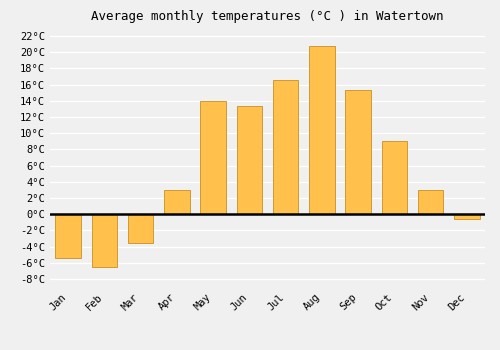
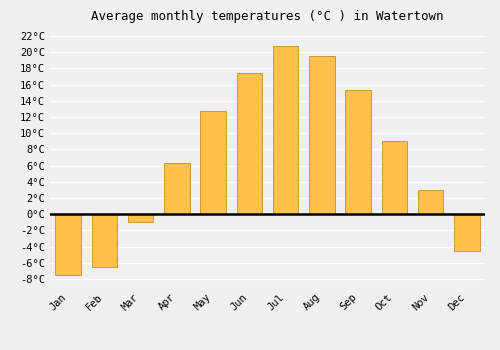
Jan: -5.4°C -> -7.5°C
Mar: -3.6°C -> -1.0°C
Apr: 3.0°C -> 6.3°C
May: 14.0°C -> 12.8°C
Jun: 13.4°C -> 17.5°C
Jul: 16.6°C -> 20.8°C
Aug: 20.8°C -> 19.5°C
Dec: -0.6°C -> -4.5°C
